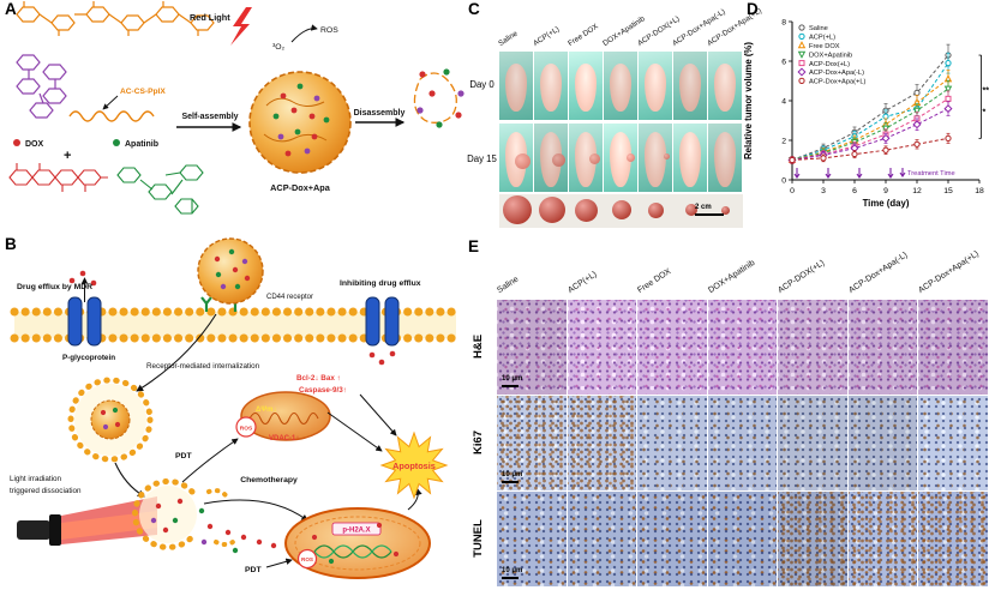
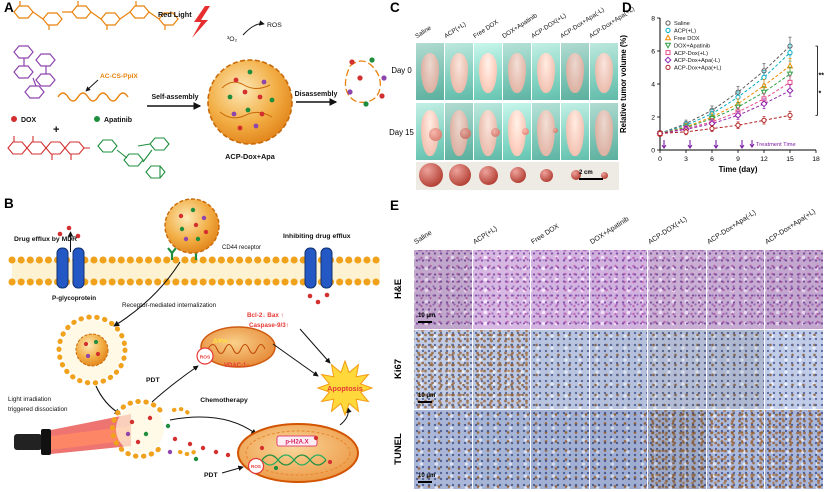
Saline/12: 4.4 -> 4.8
ACP(+L)/12: 3.6 -> 4.4
